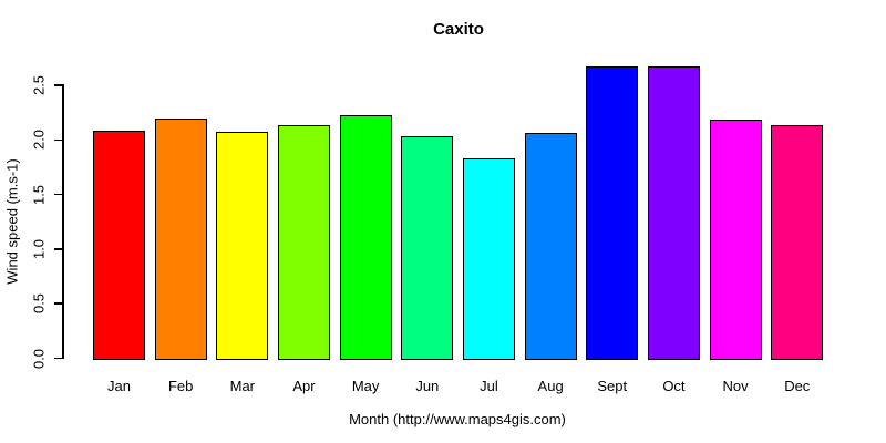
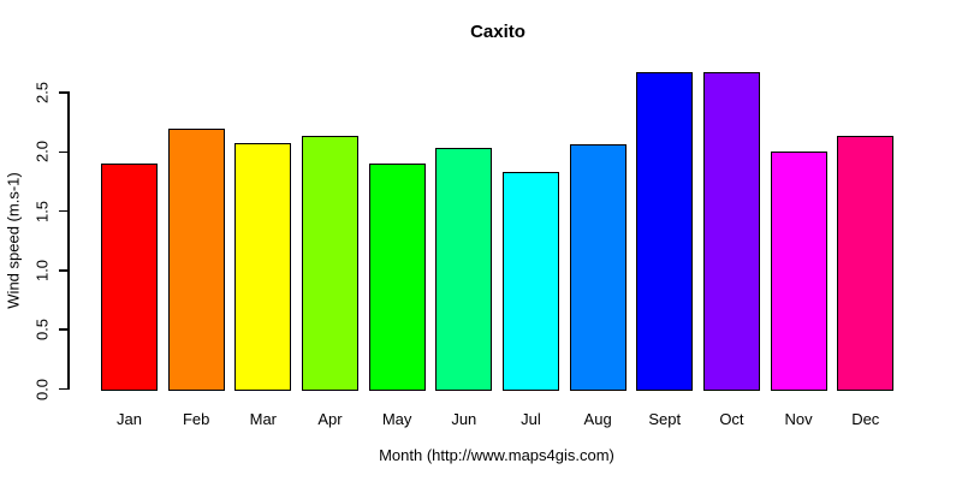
Jan: 2.1 -> 1.9
May: 2.2 -> 1.9
Nov: 2.2 -> 2.0
